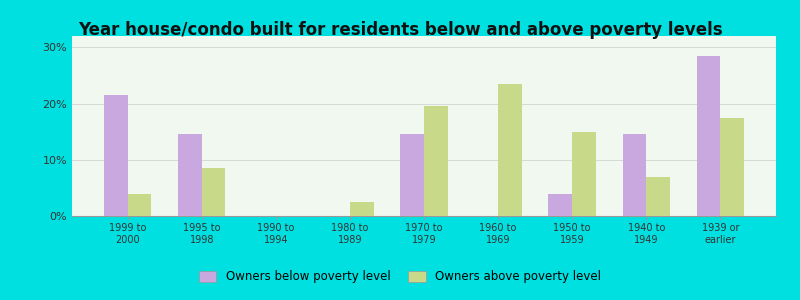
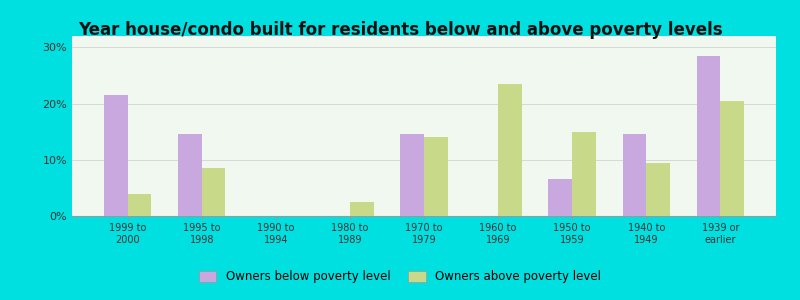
Owners above poverty level/1970 to 1979: 19.6% -> 14.0%
Owners below poverty level/1950 to 1959: 4.0% -> 6.5%
Owners above poverty level/1940 to 1949: 7.0% -> 9.5%
Owners above poverty level/1939 or earlier: 17.4% -> 20.5%
